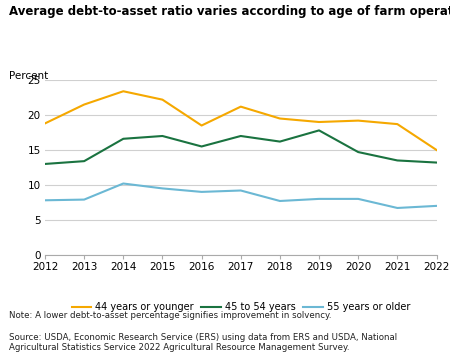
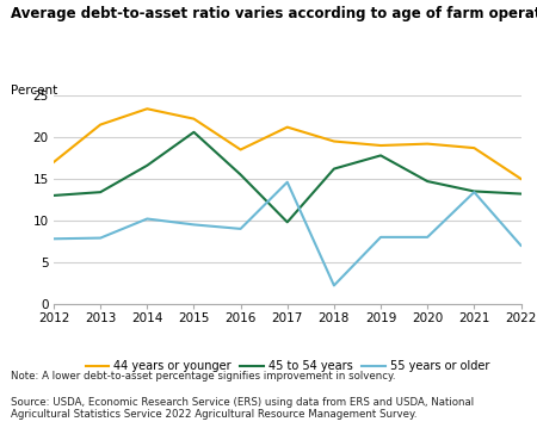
44 years or younger/2012: 18.8 -> 17.0
45 to 54 years/2015: 17.0 -> 20.6
45 to 54 years/2017: 17.0 -> 9.8
55 years or older/2017: 9.2 -> 14.6
55 years or older/2018: 7.7 -> 2.2
55 years or older/2021: 6.7 -> 13.4
